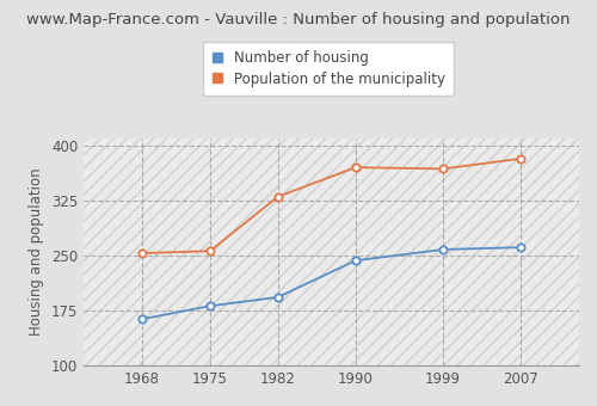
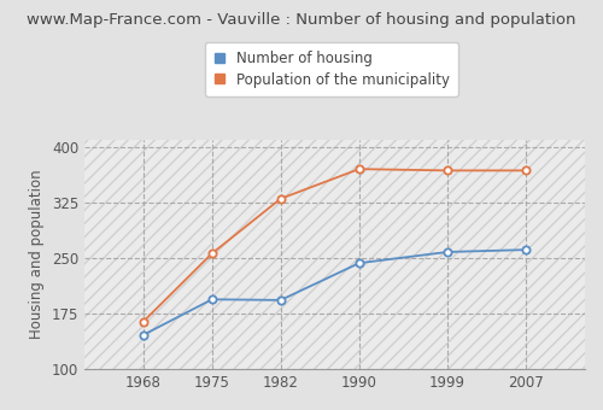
Number of housing/1968: 163 -> 146
Population of the municipality/1968: 253 -> 164
Number of housing/1975: 181 -> 194
Population of the municipality/2007: 382 -> 368
